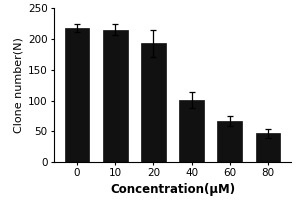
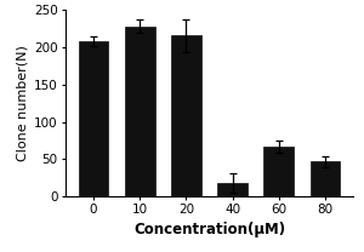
0: 218 -> 208
10: 215 -> 228
20: 193 -> 216
40: 101 -> 18
